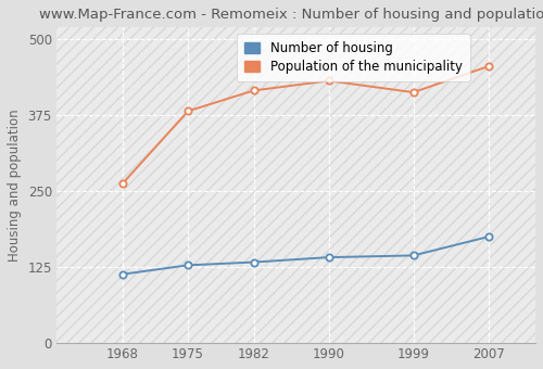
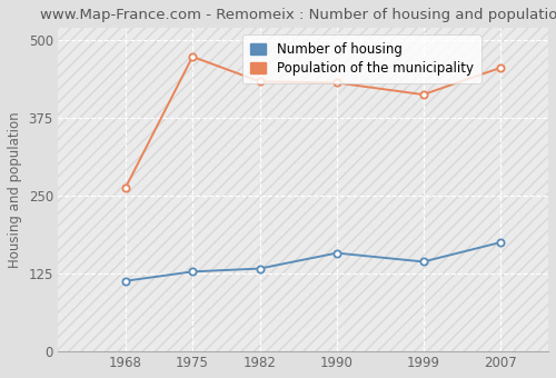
Population of the municipality/1975: 382 -> 474
Population of the municipality/1982: 416 -> 434
Number of housing/1990: 141 -> 158
